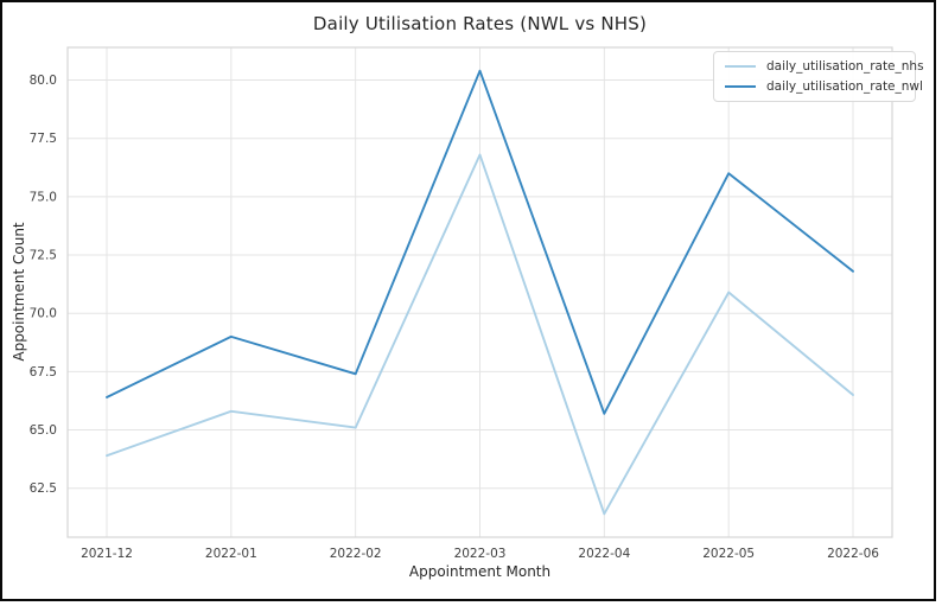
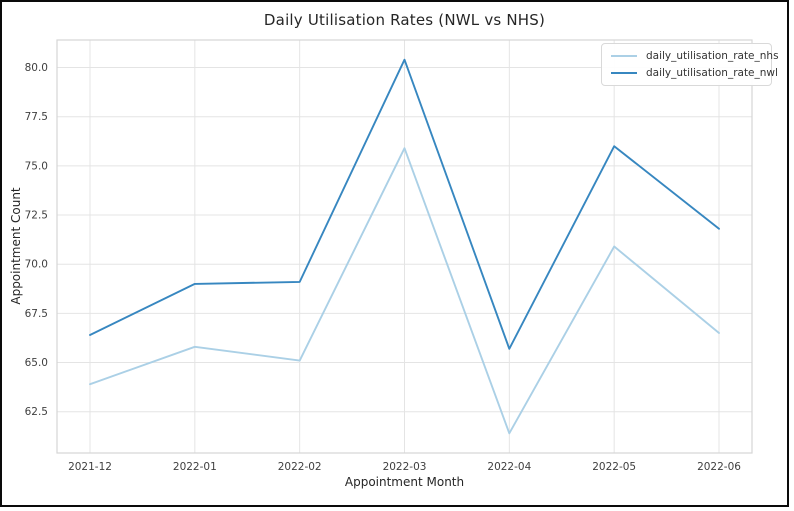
daily_utilisation_rate_nwl/2022-02: 67.4 -> 69.1
daily_utilisation_rate_nhs/2022-03: 76.8 -> 75.9
